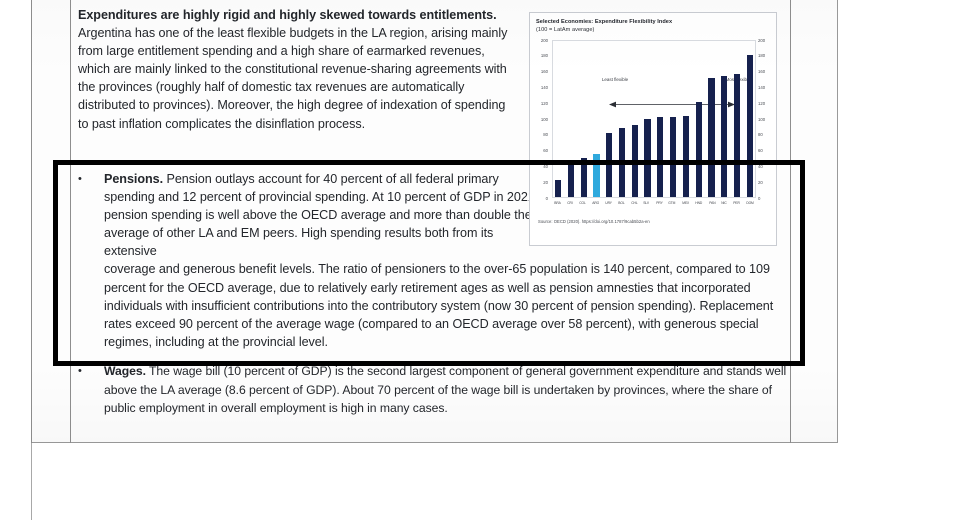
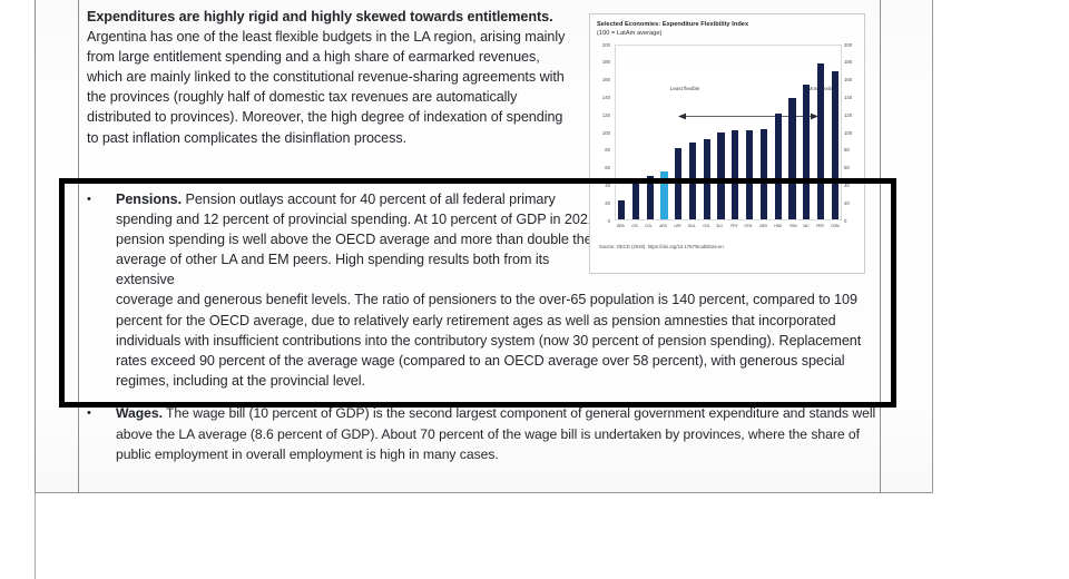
PAN: 150 -> 140
PER: 160 -> 180
DOM: 180 -> 170
